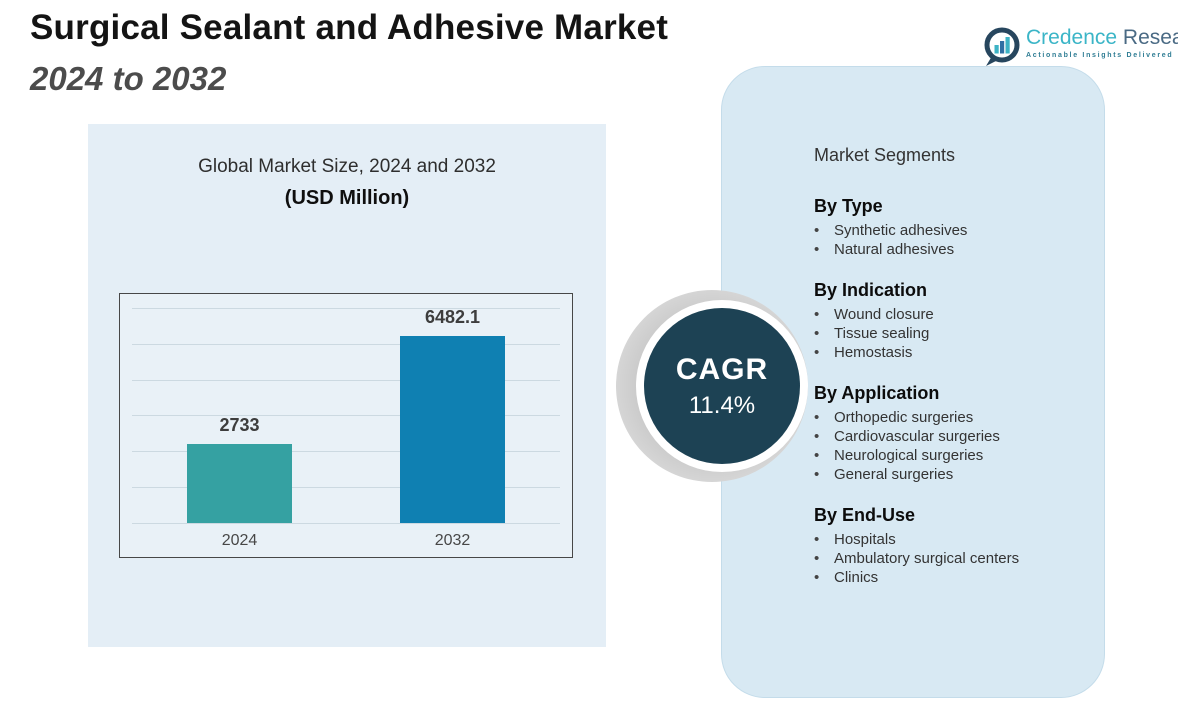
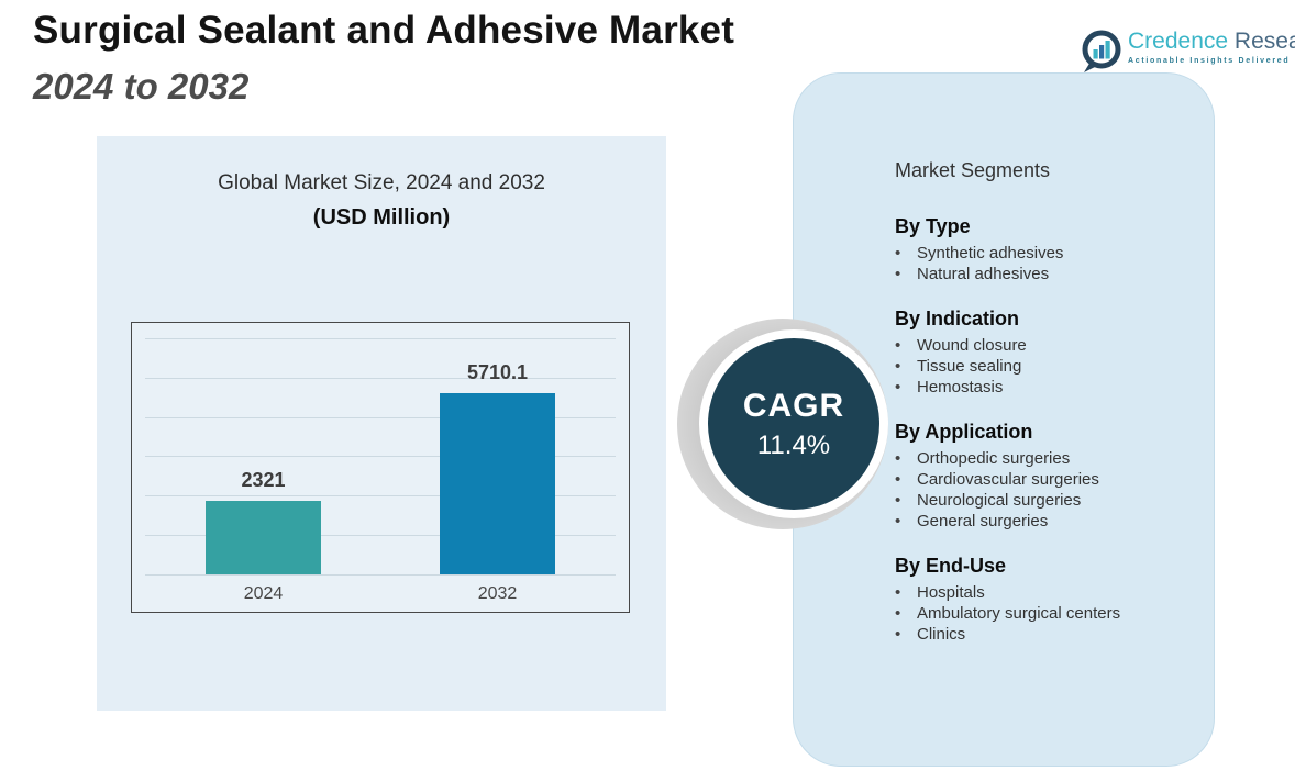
2024: 2733 -> 2321
2032: 6482.1 -> 5710.1
